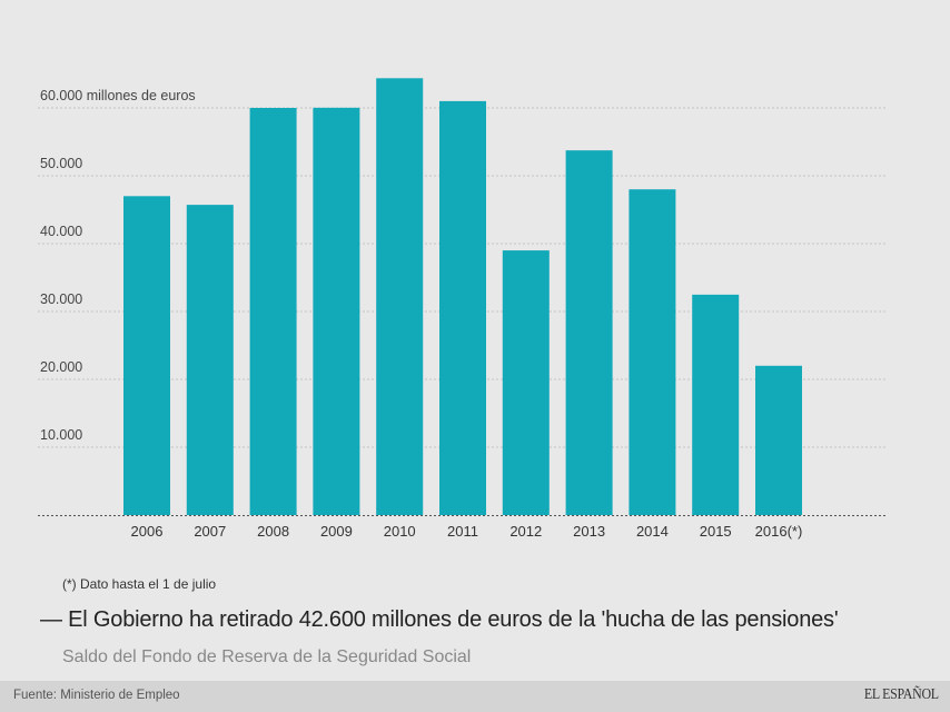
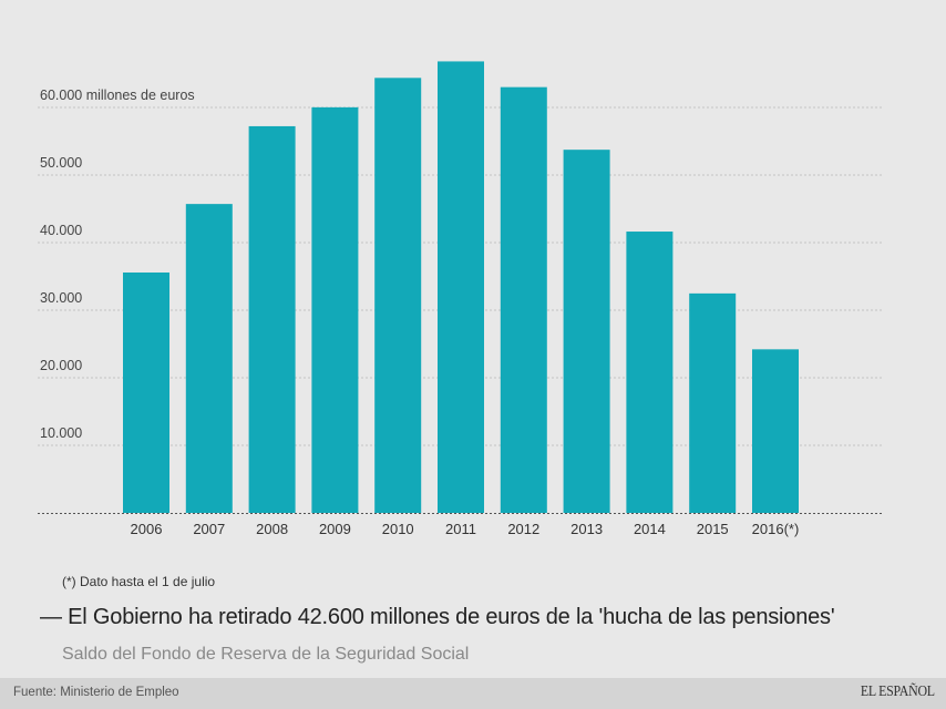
2006: 47000 -> 36000
2008: 60000 -> 57000
2011: 61000 -> 67000
2012: 39000 -> 63000
2014: 48000 -> 42000
2016(*): 22000 -> 24000
